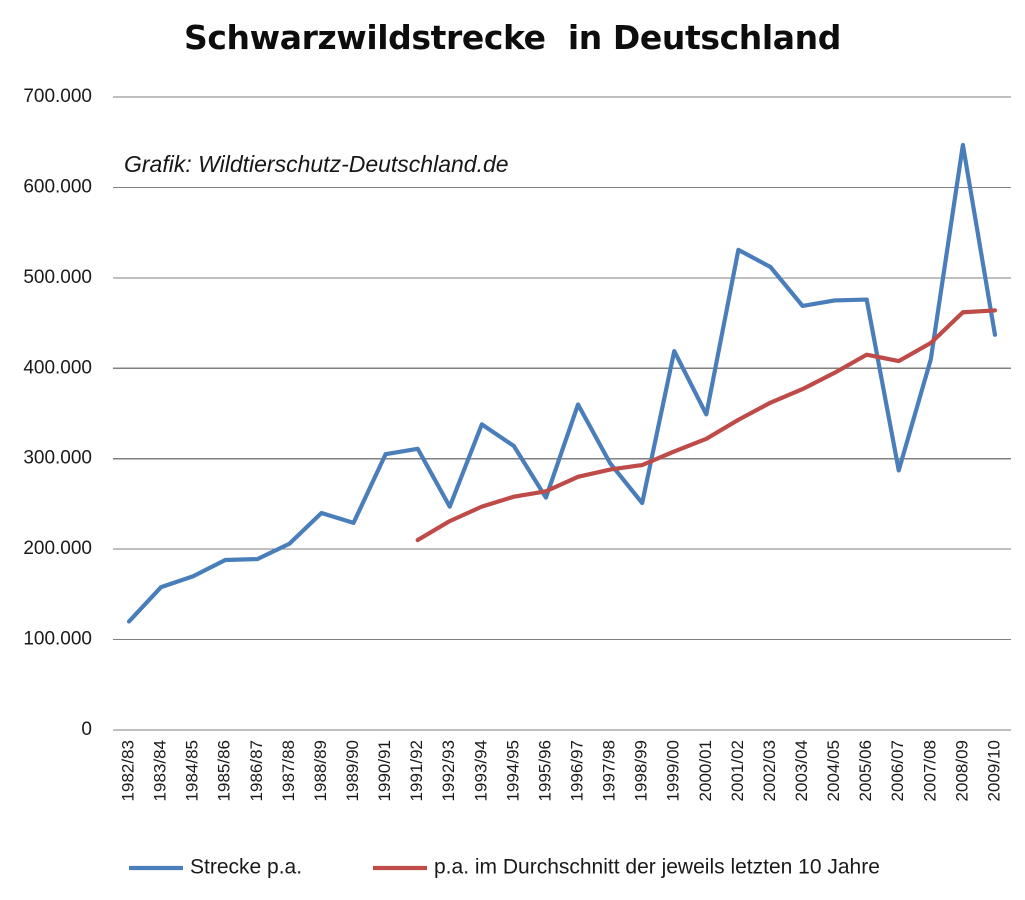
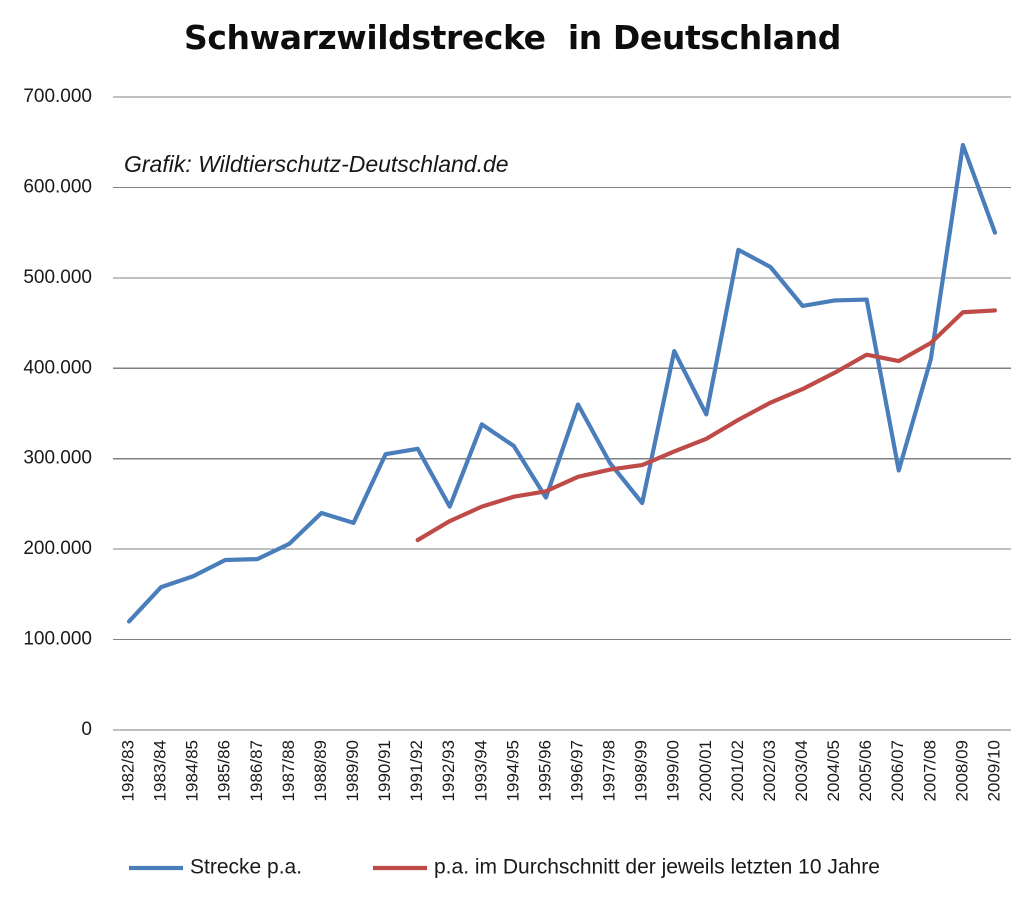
Strecke p.a./2009/10: 440000 -> 550000
